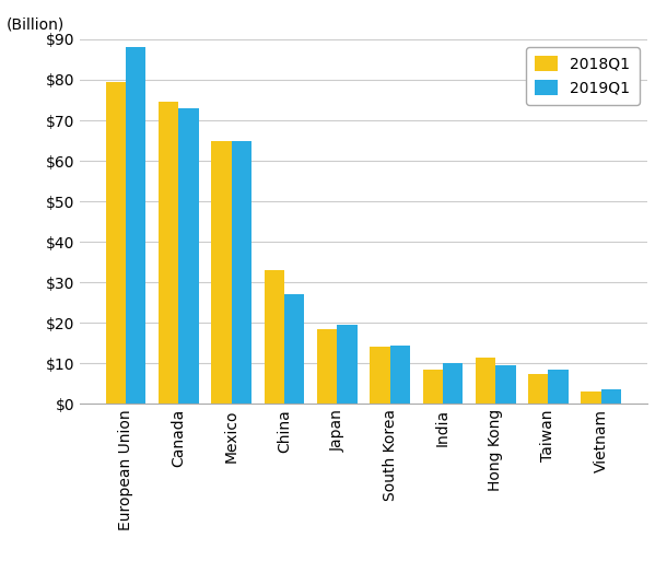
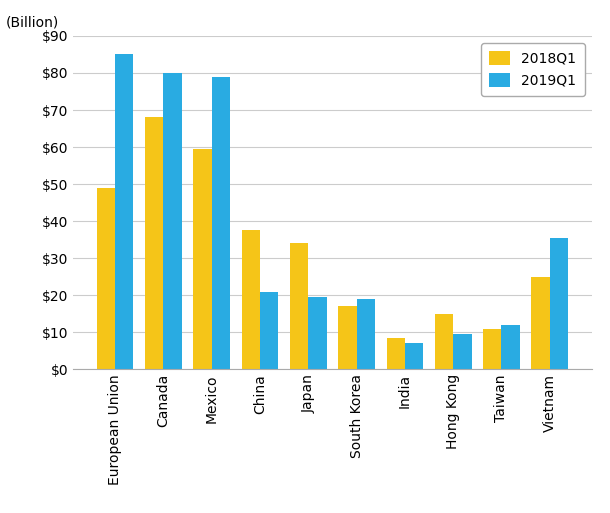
2018Q1/European Union: $79.5 -> $49.0
2019Q1/European Union: $88.0 -> $85.0
2018Q1/Canada: $74.5 -> $68.0
2019Q1/Canada: $73.0 -> $80.0
2018Q1/Mexico: $65.0 -> $59.5
2019Q1/Mexico: $65.0 -> $79.0
2018Q1/China: $33.0 -> $37.5
2019Q1/China: $27.0 -> $21.0
2018Q1/Japan: $18.5 -> $34.0
2018Q1/South Korea: $14.0 -> $17.0
2019Q1/South Korea: $14.5 -> $19.0
2019Q1/India: $10.0 -> $7.0
2018Q1/Hong Kong: $11.5 -> $15.0
2018Q1/Taiwan: $7.5 -> $11.0
2019Q1/Taiwan: $8.5 -> $12.0
2018Q1/Vietnam: $3.0 -> $25.0
2019Q1/Vietnam: $3.5 -> $35.5
